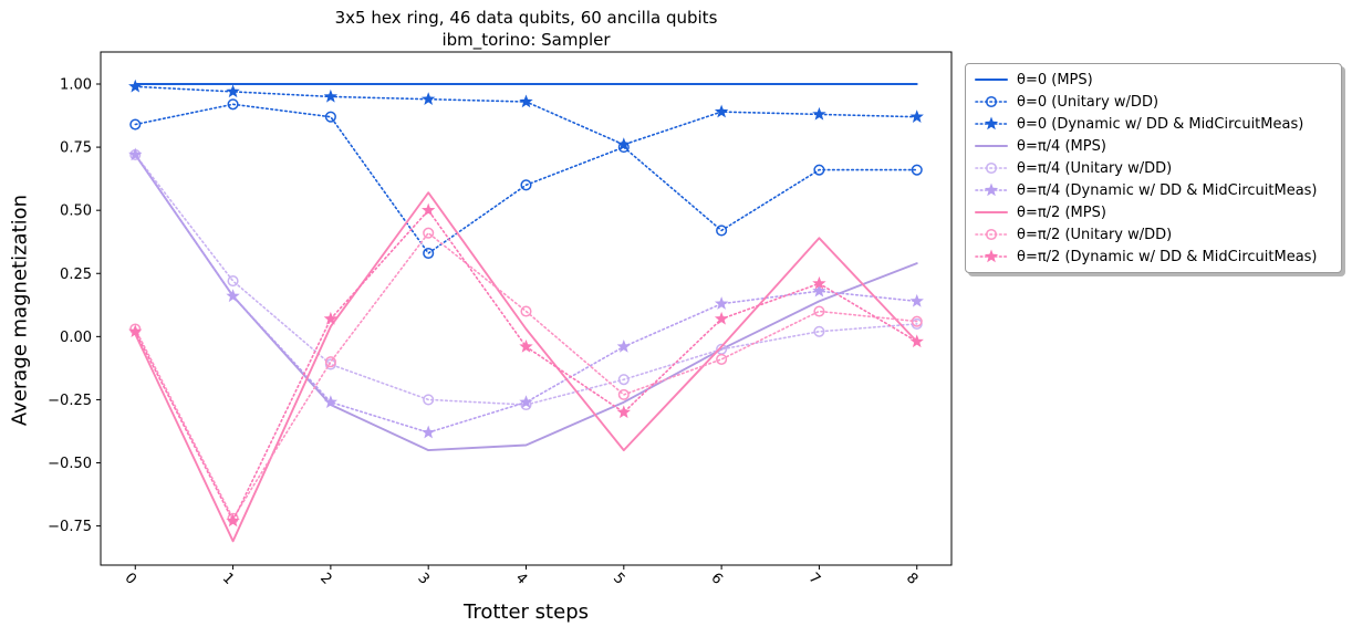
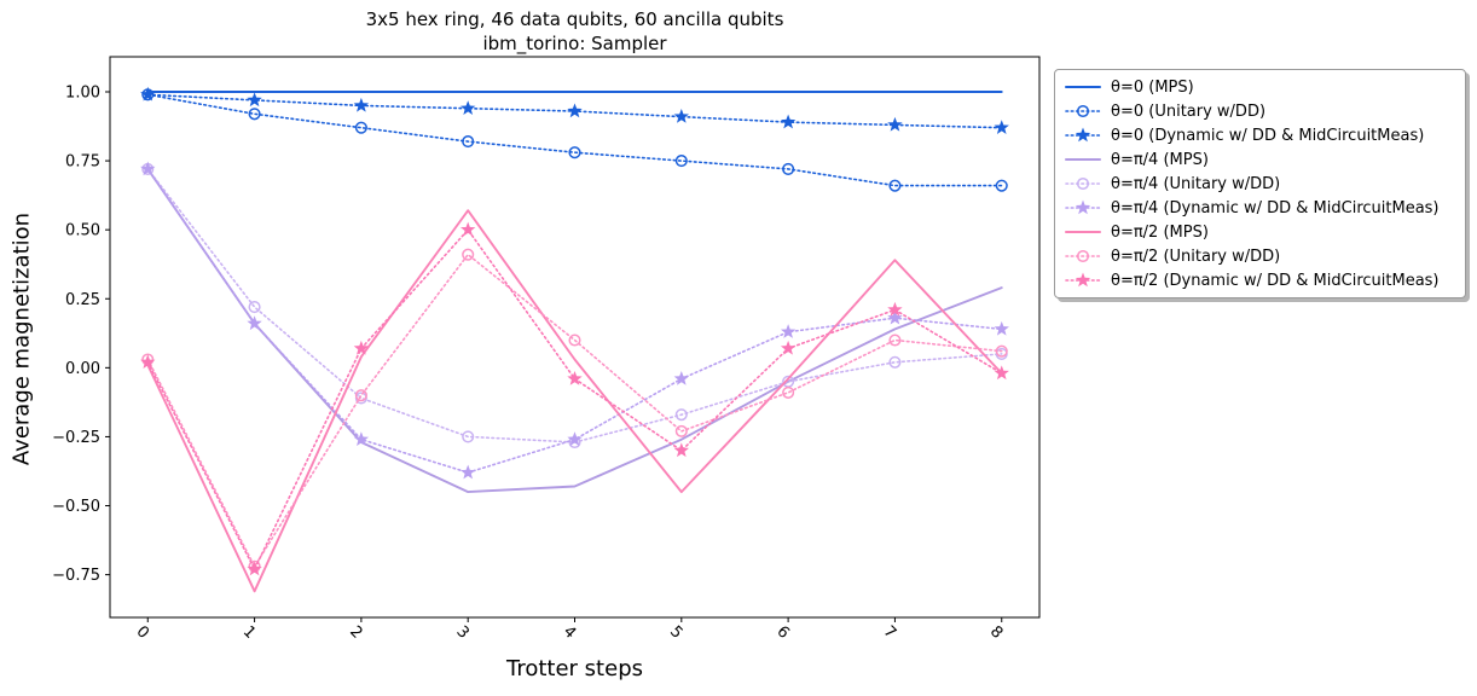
θ=0 (Unitary w/DD)/0: 0.84 -> 0.99
θ=0 (Unitary w/DD)/3: 0.33 -> 0.82
θ=0 (Unitary w/DD)/4: 0.60 -> 0.78
θ=0 (Dynamic w/ DD & MidCircuitMeas)/5: 0.76 -> 0.91
θ=0 (Unitary w/DD)/6: 0.42 -> 0.72
